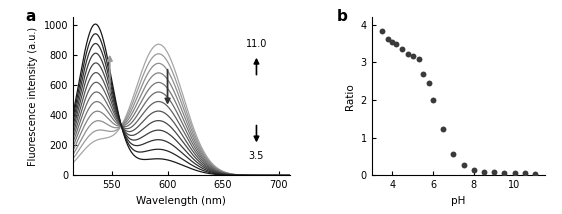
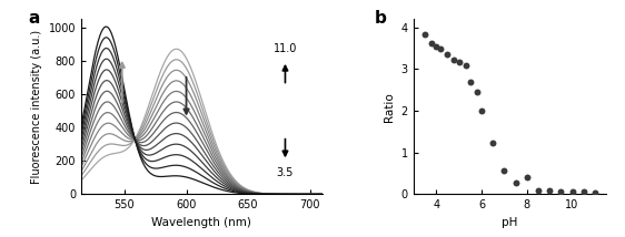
8: 0.15 -> 0.40
